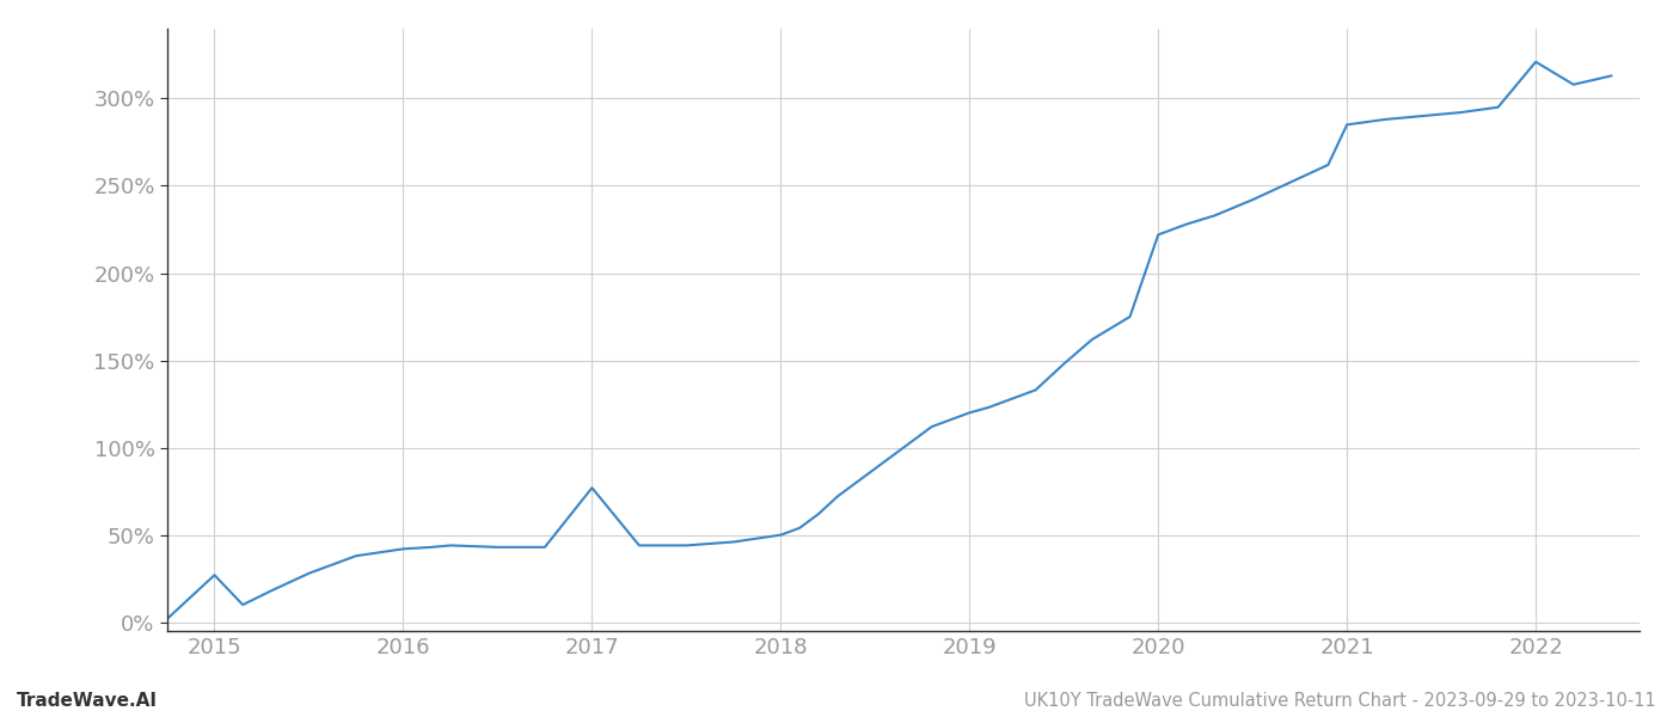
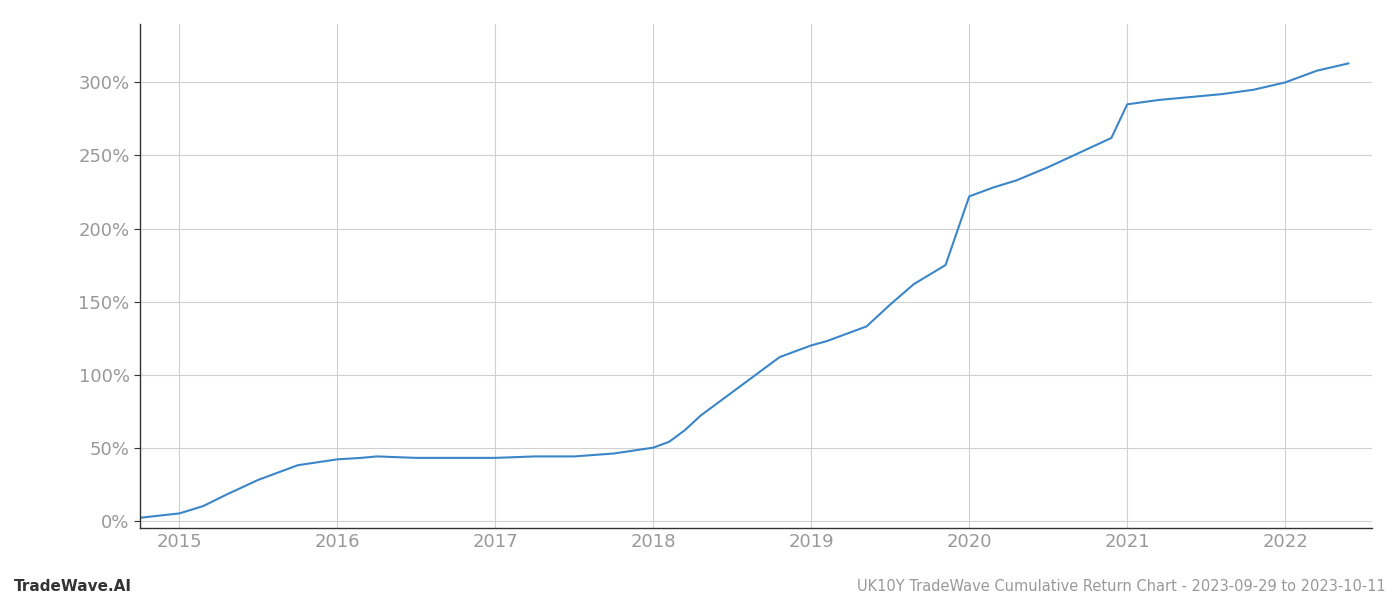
2015: 27% -> 5%
2017: 77% -> 43%
2022: 321% -> 300%
